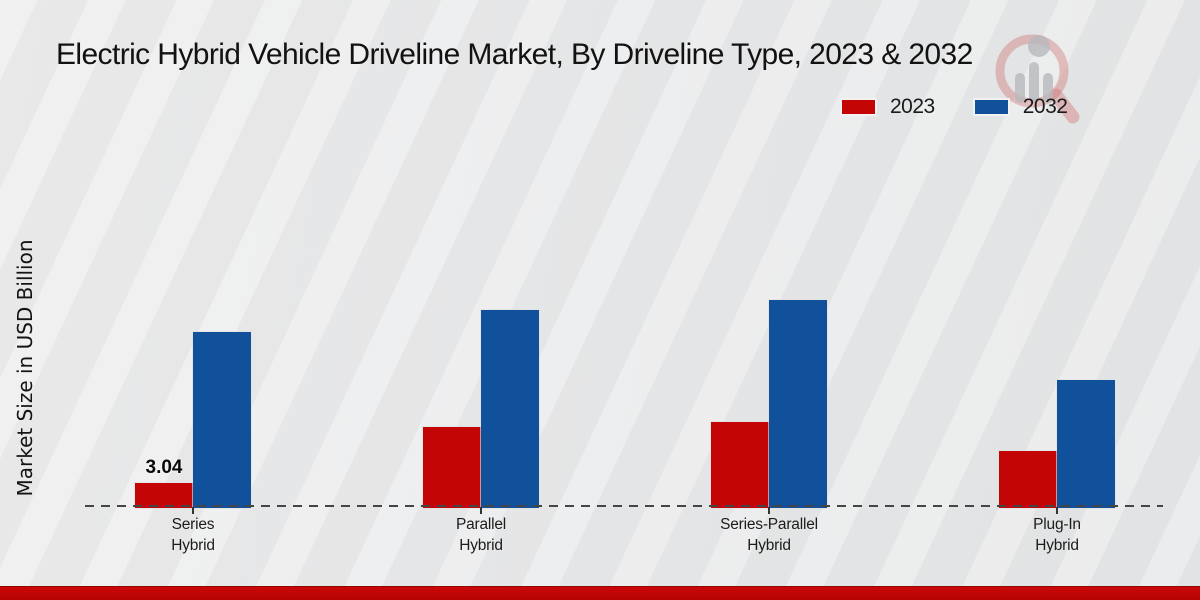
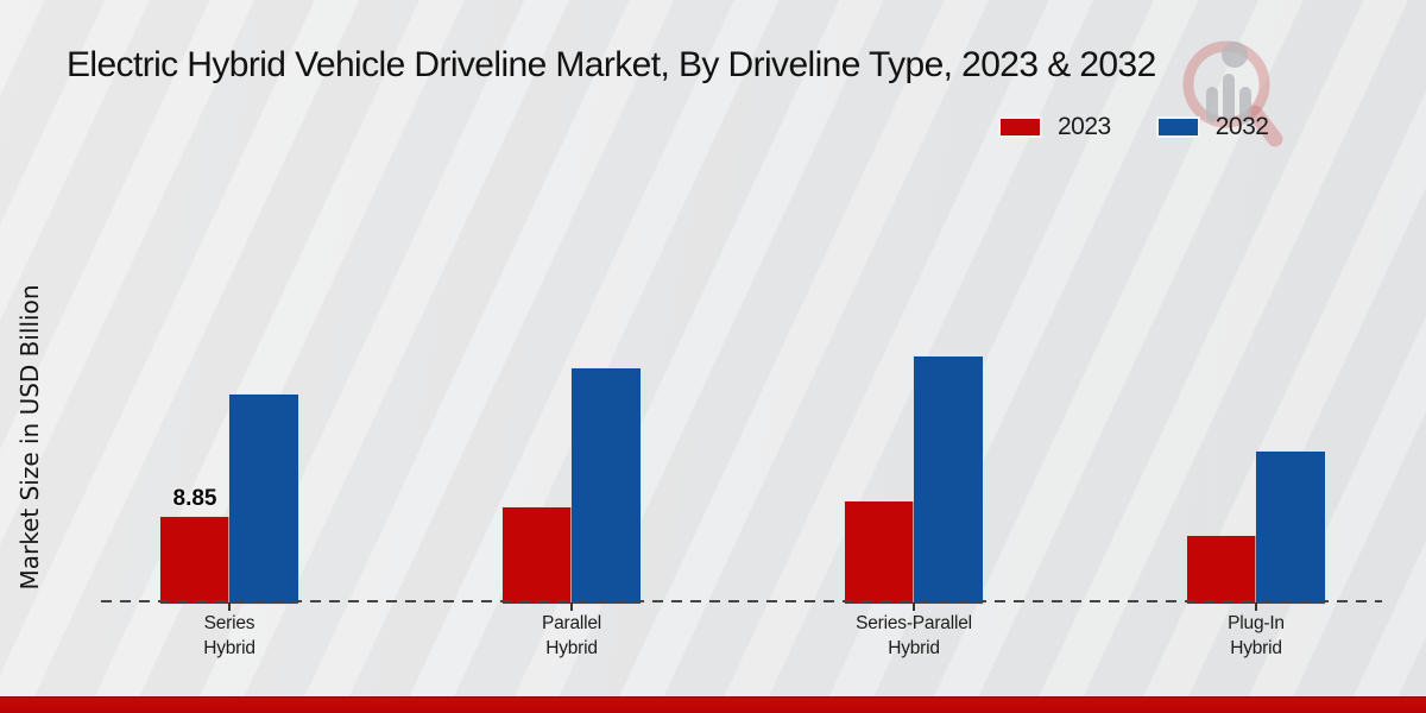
2023/Series Hybrid: 3.04 -> 8.85
